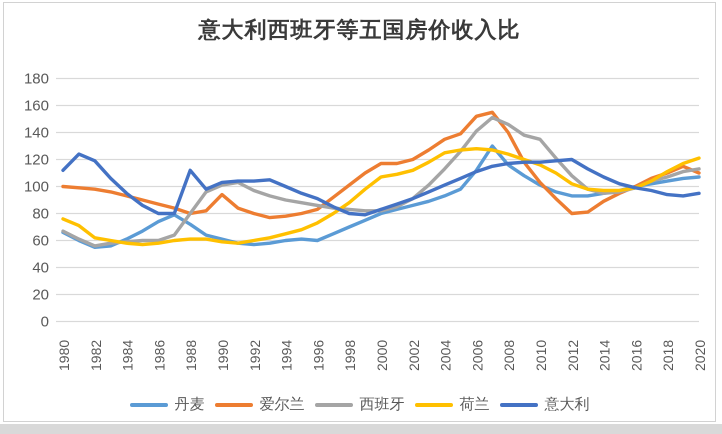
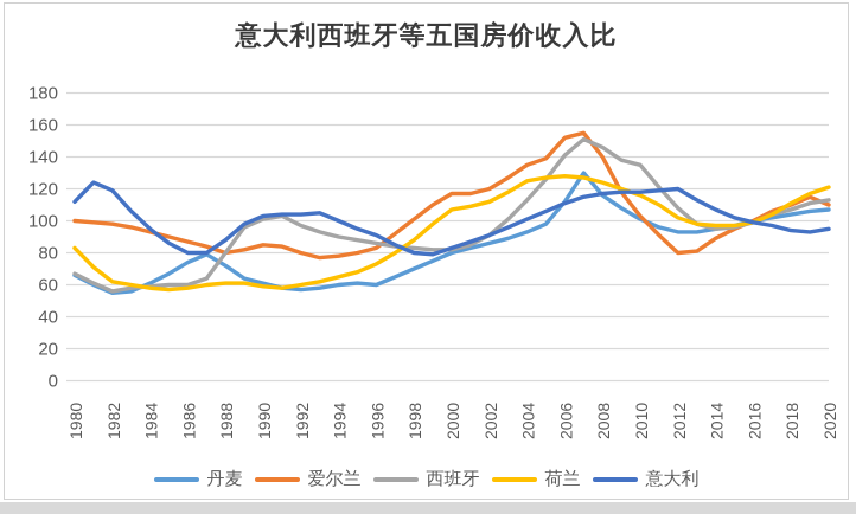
荷兰/1980: 76 -> 83
意大利/1988: 112 -> 88
爱尔兰/1990: 94 -> 85
